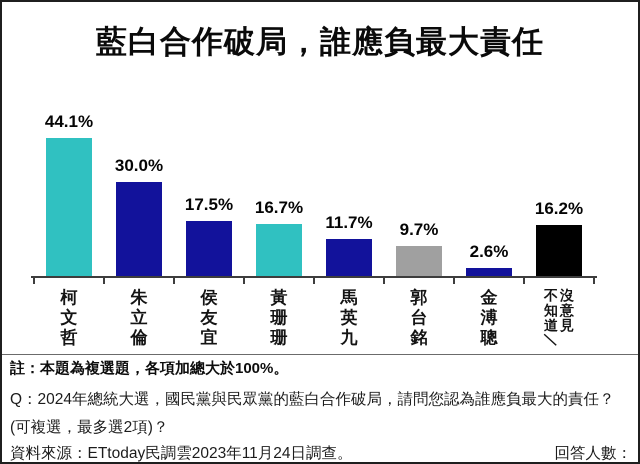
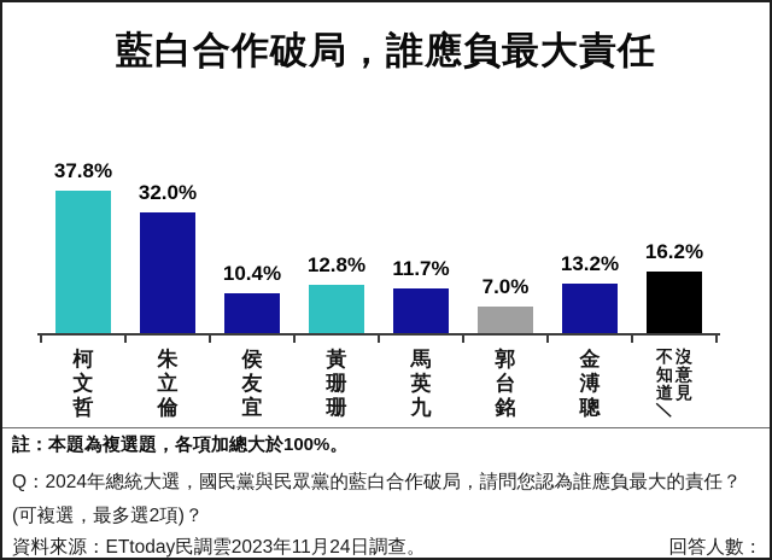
柯文哲: 44.1% -> 37.8%
朱立倫: 30.0% -> 32.0%
侯友宜: 17.5% -> 10.4%
黃珊珊: 16.7% -> 12.8%
郭台銘: 9.7% -> 7.0%
金溥聰: 2.6% -> 13.2%
